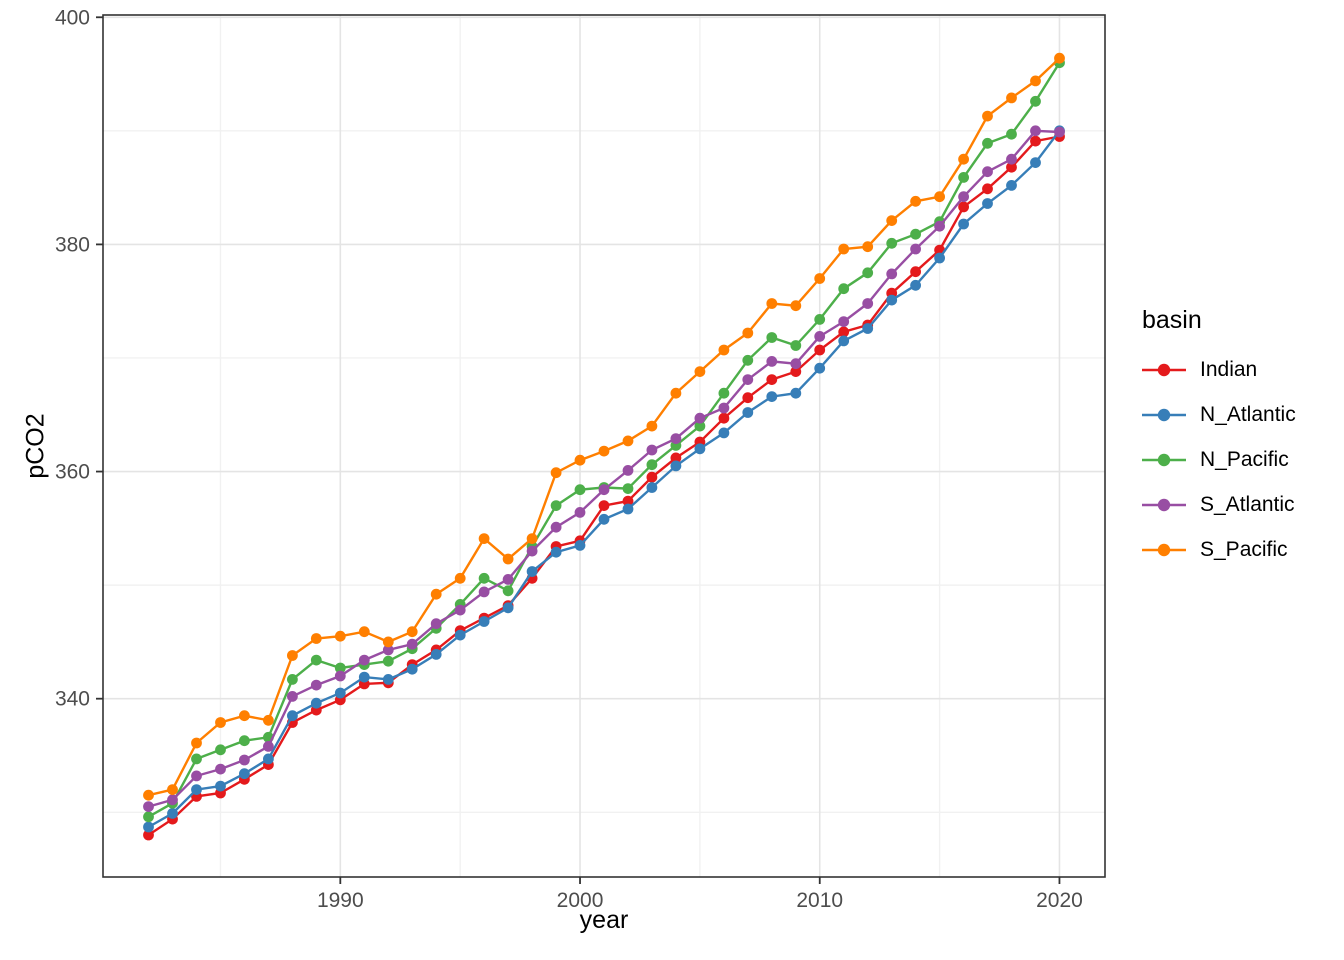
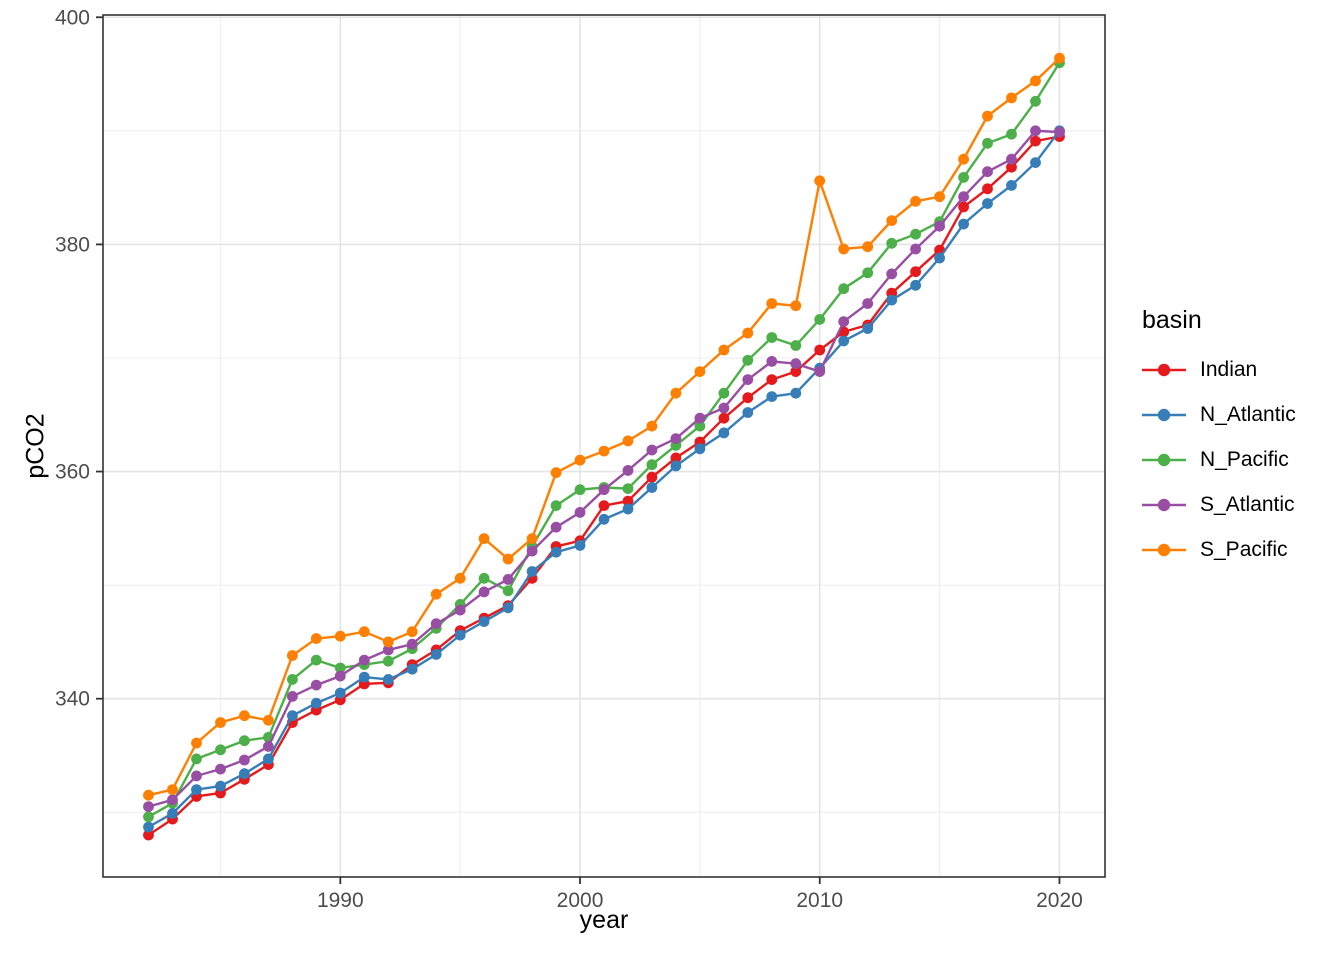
S_Atlantic/2010: 371.9 -> 368.8
S_Pacific/2010: 377.0 -> 385.6
